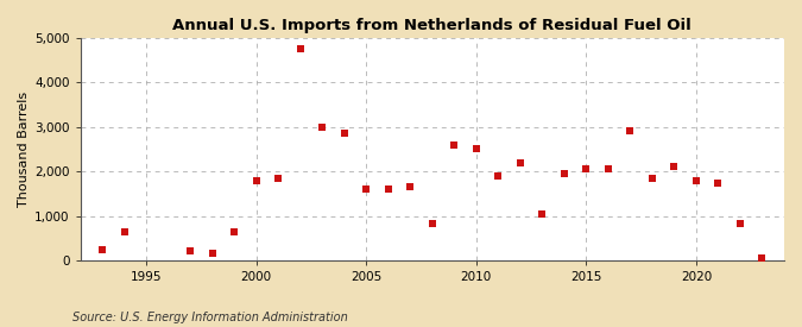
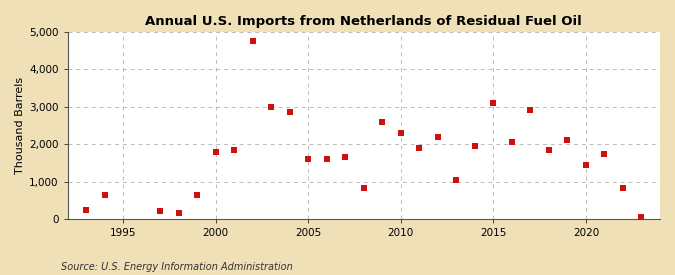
2010: 2,500 -> 2,300
2015: 2,050 -> 3,100
2020: 1,800 -> 1,450
